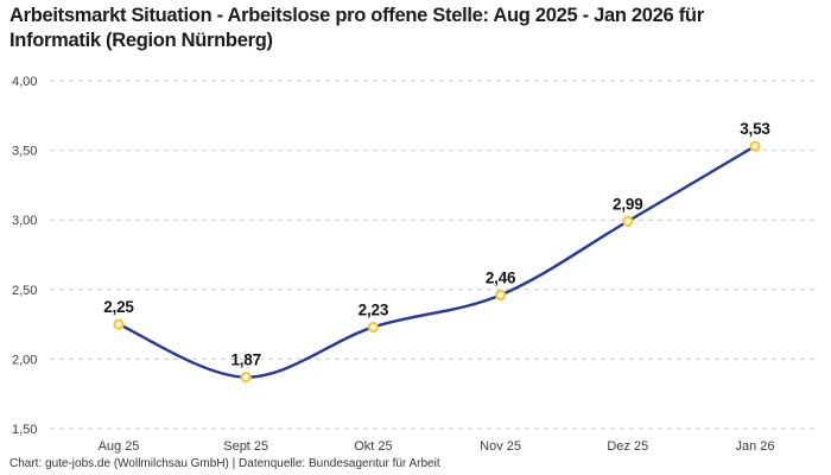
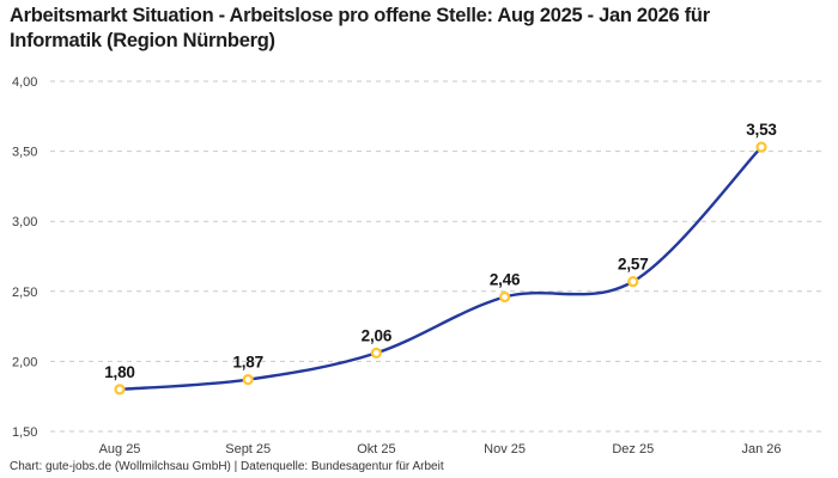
Aug 25: 2,25 -> 1,80
Okt 25: 2,23 -> 2,06
Dez 25: 2,99 -> 2,57
